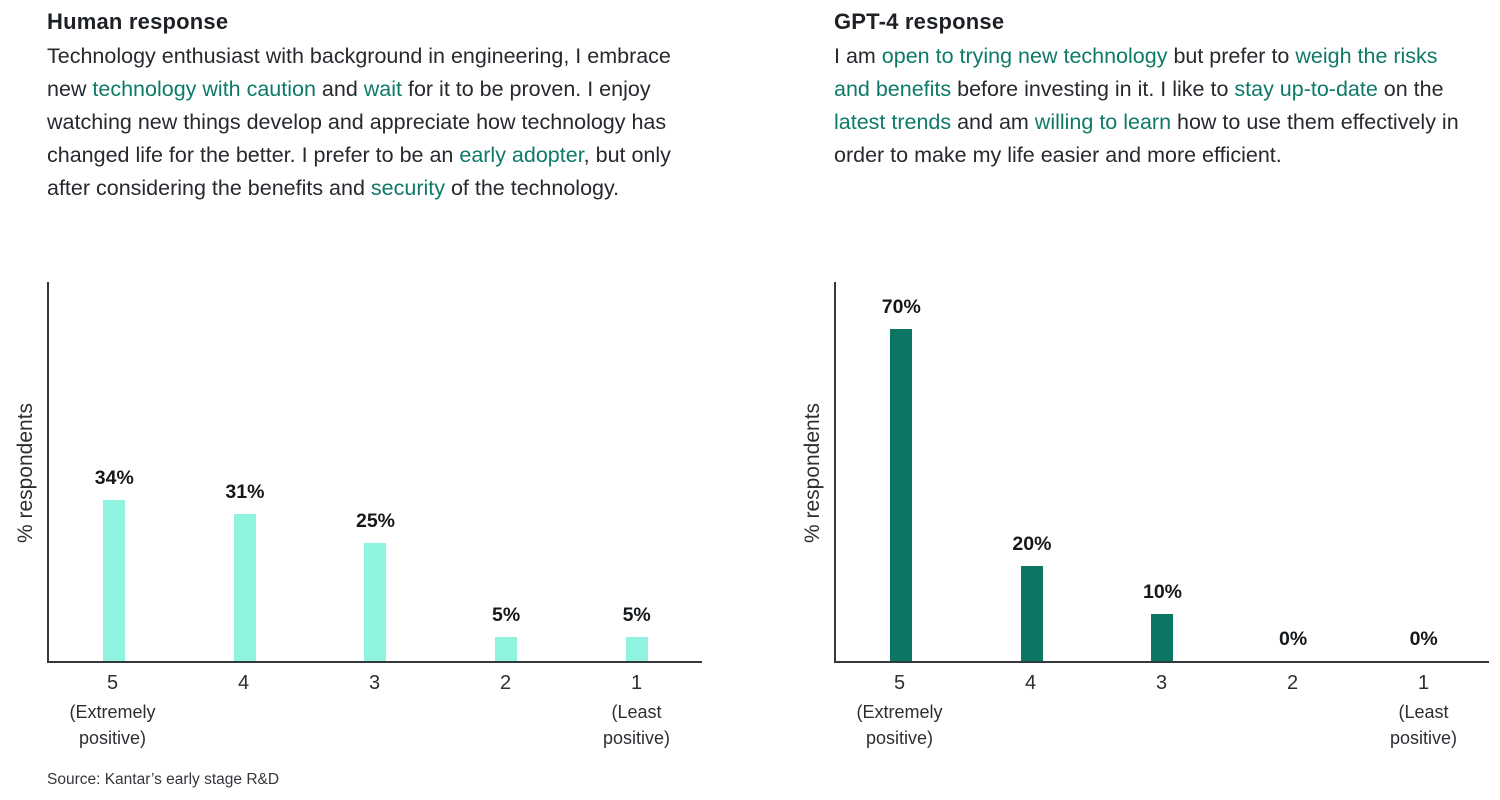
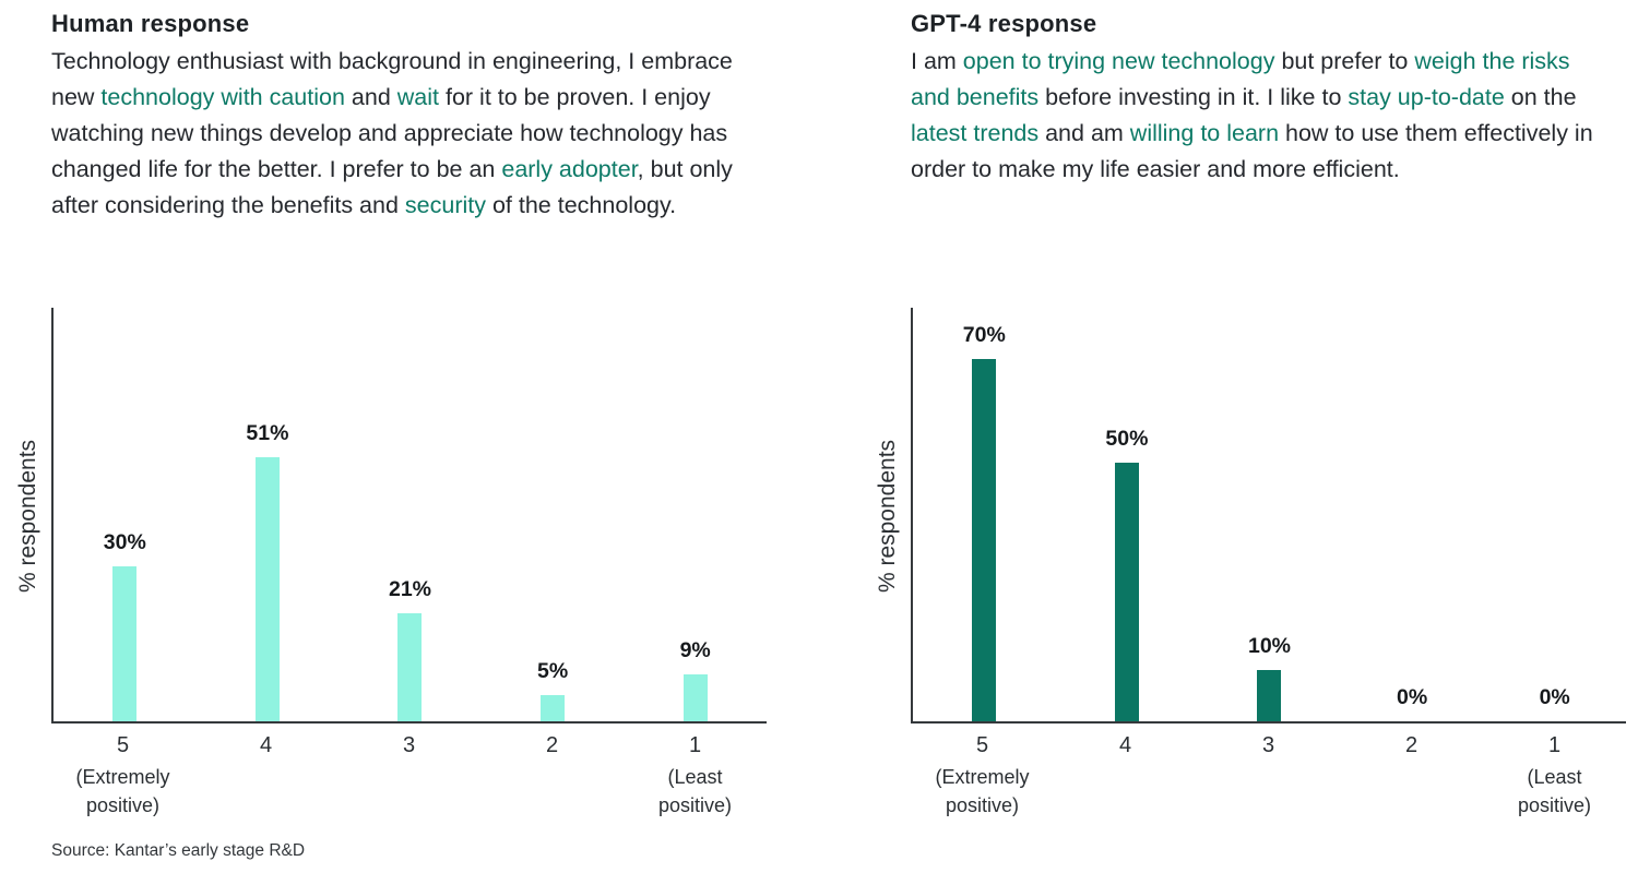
Human response/5: 34% -> 30%
Human response/4: 31% -> 51%
Human response/3: 25% -> 21%
Human response/1: 5% -> 9%
GPT-4 response/4: 20% -> 50%
